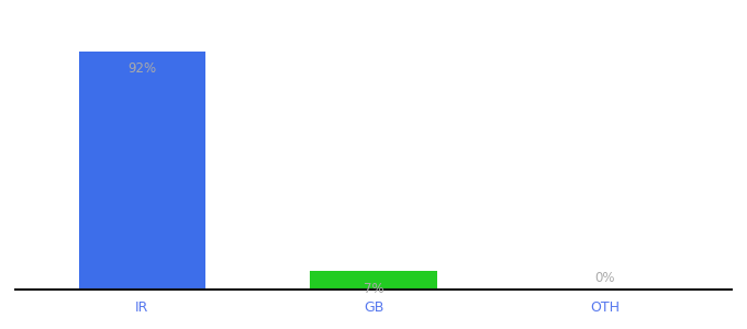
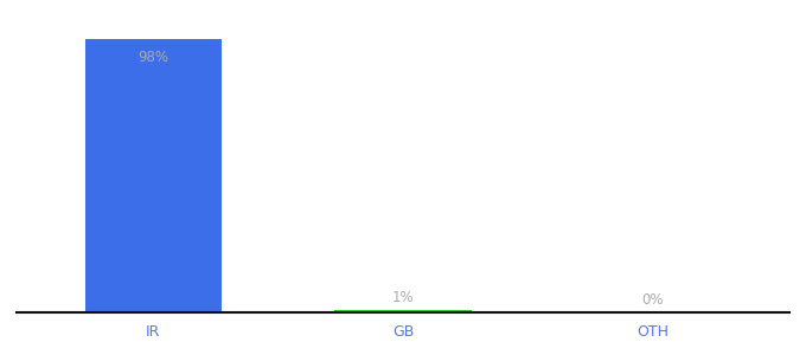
IR: 92% -> 98%
GB: 7% -> 1%
